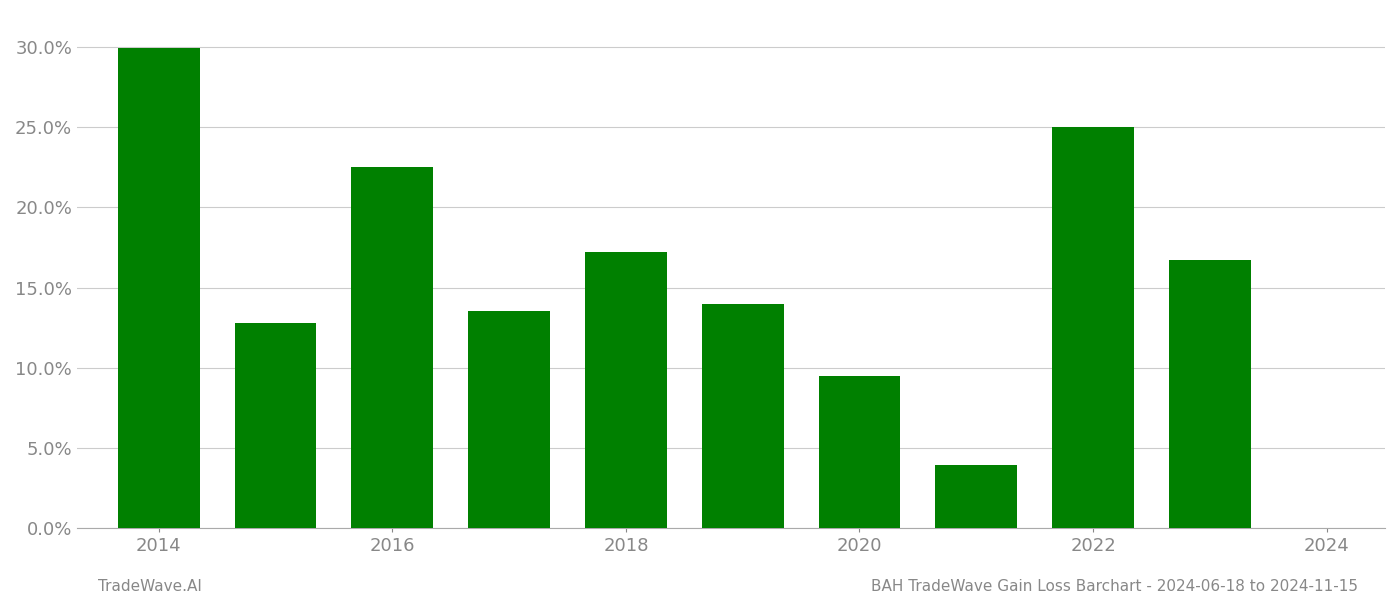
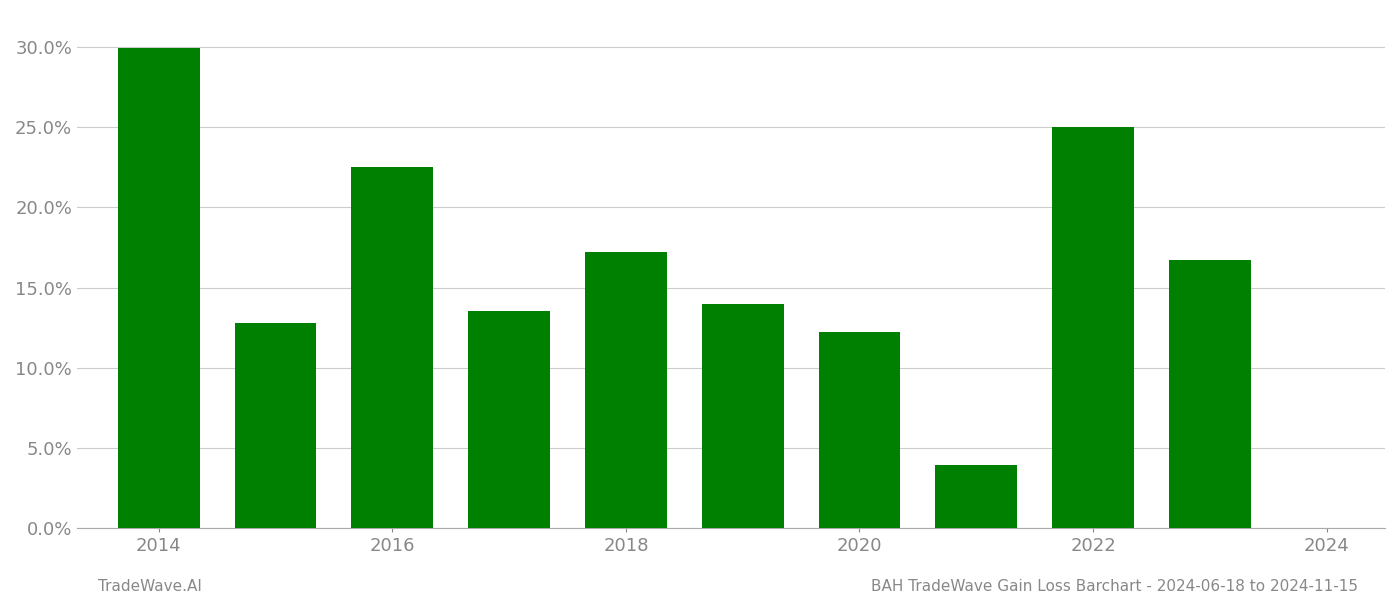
2020: 9.5% -> 12.2%
